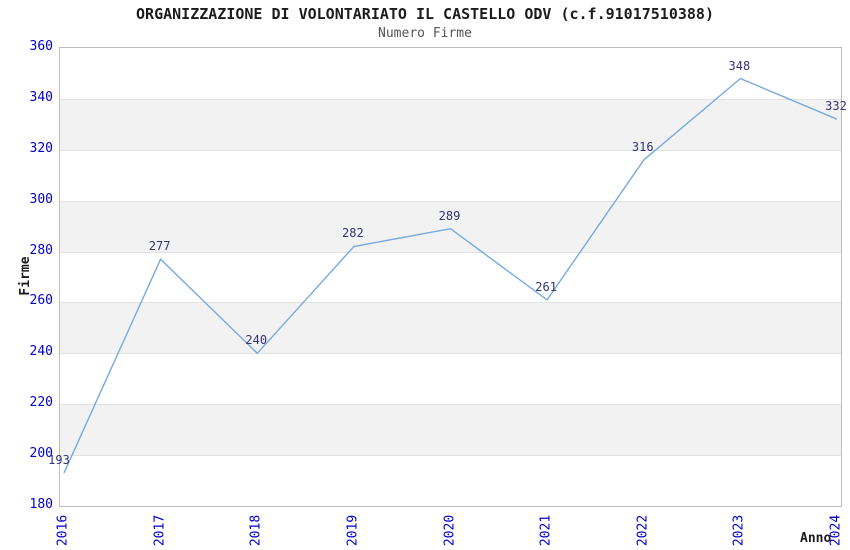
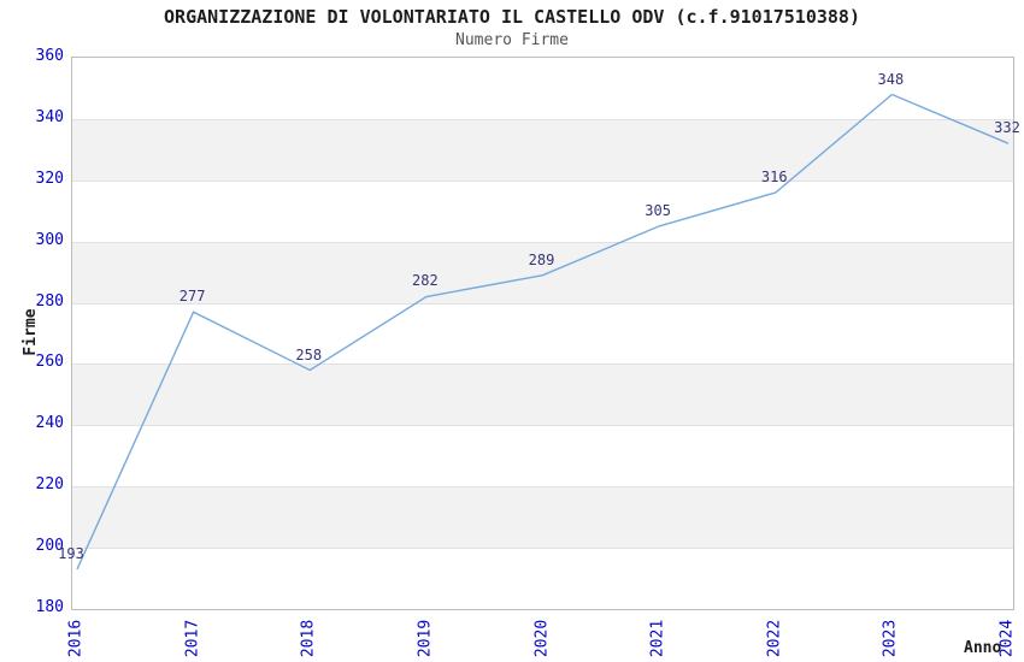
2018: 240 -> 258
2021: 261 -> 305
